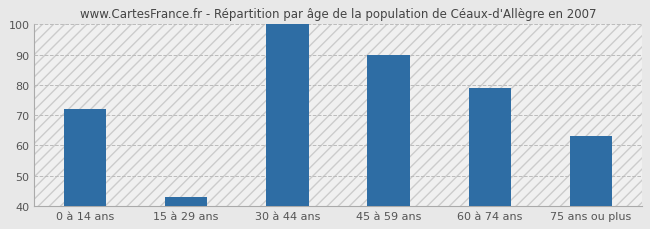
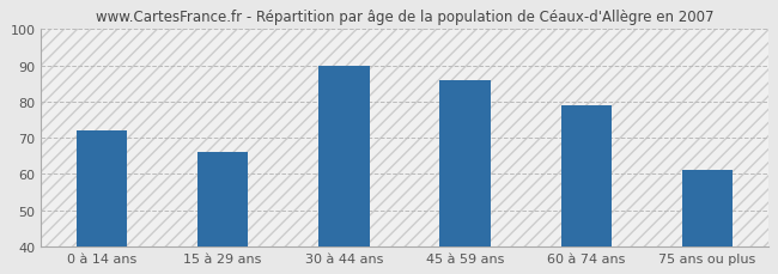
15 à 29 ans: 43 -> 66
30 à 44 ans: 100 -> 90
45 à 59 ans: 90 -> 86
75 ans ou plus: 63 -> 61
